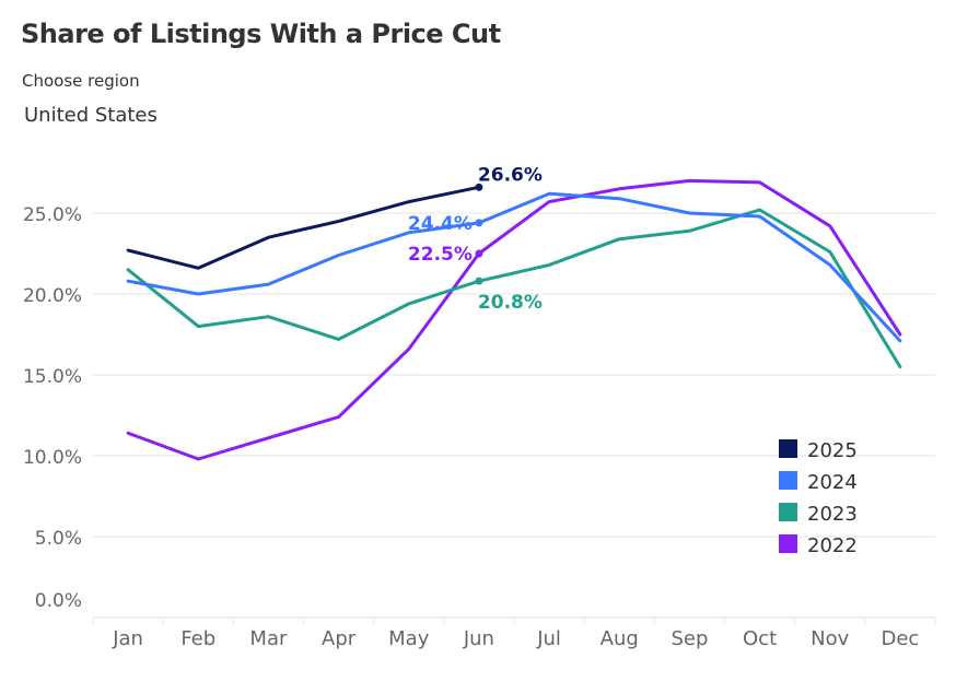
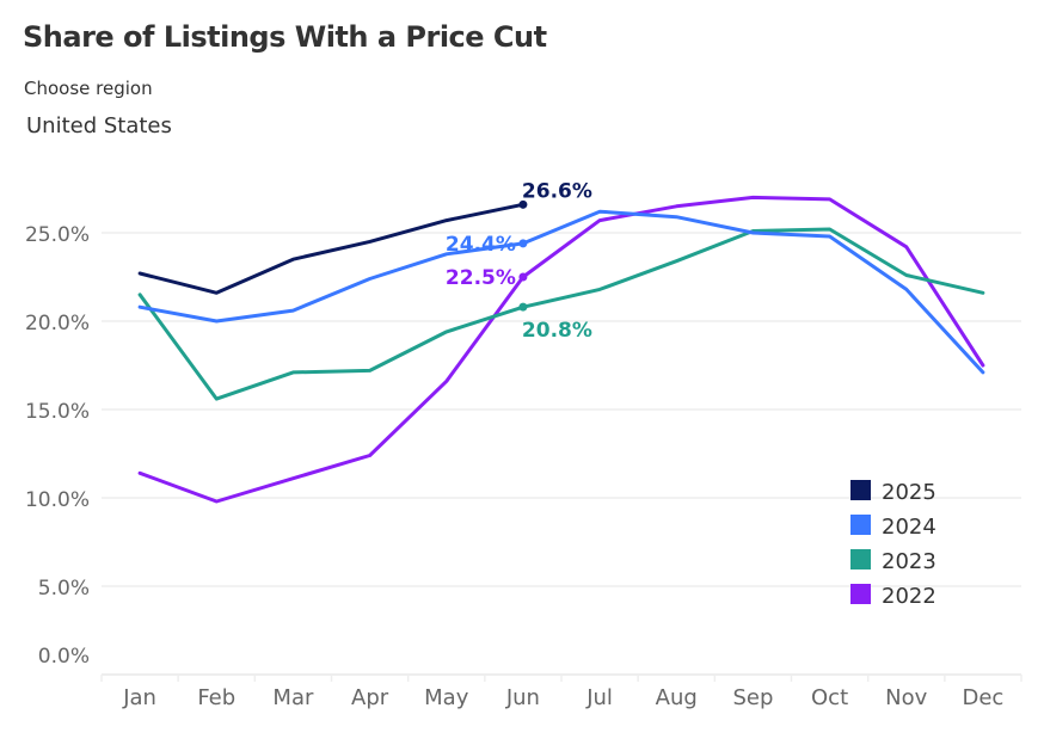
2023/Feb: 18.0% -> 15.6%
2023/Mar: 18.6% -> 17.1%
2023/Sep: 23.9% -> 25.1%
2023/Dec: 15.5% -> 21.6%
